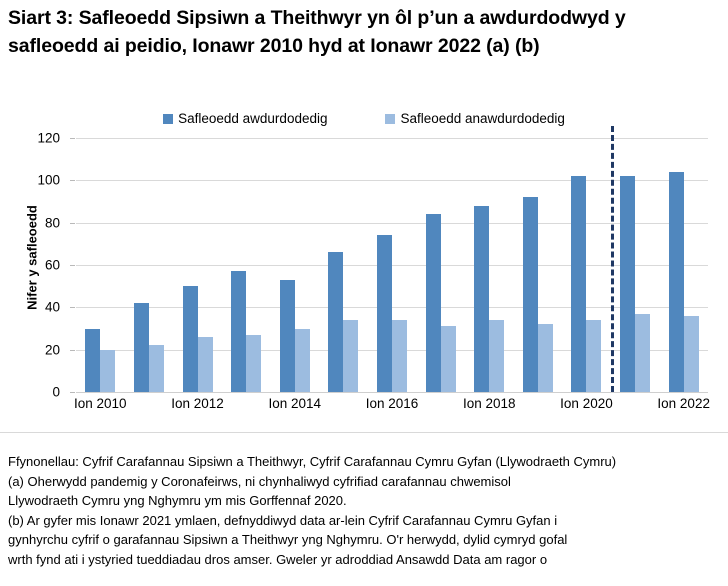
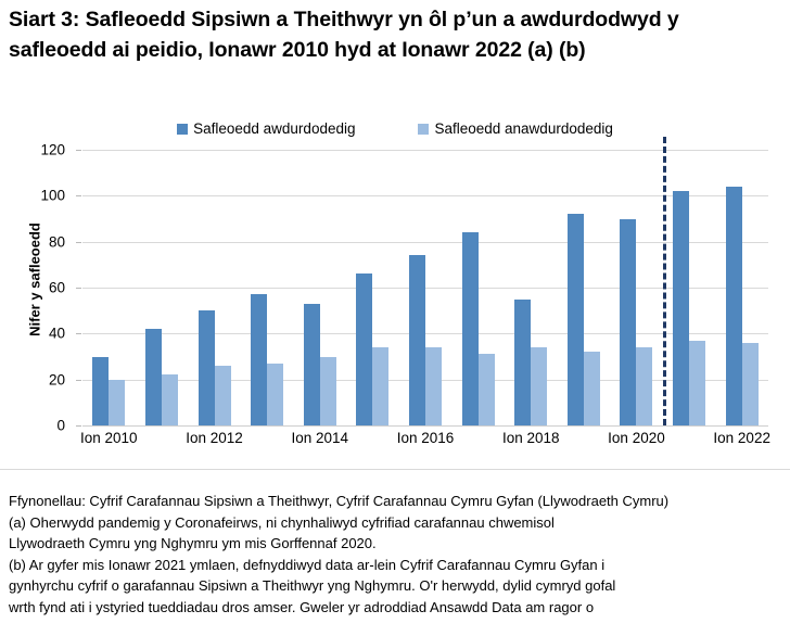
Safleoedd awdurdodedig/Ion 2018: 88 -> 55
Safleoedd awdurdodedig/Ion 2020: 102 -> 90
